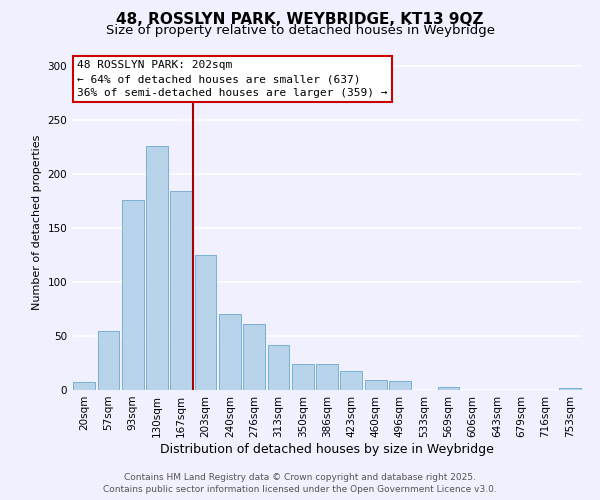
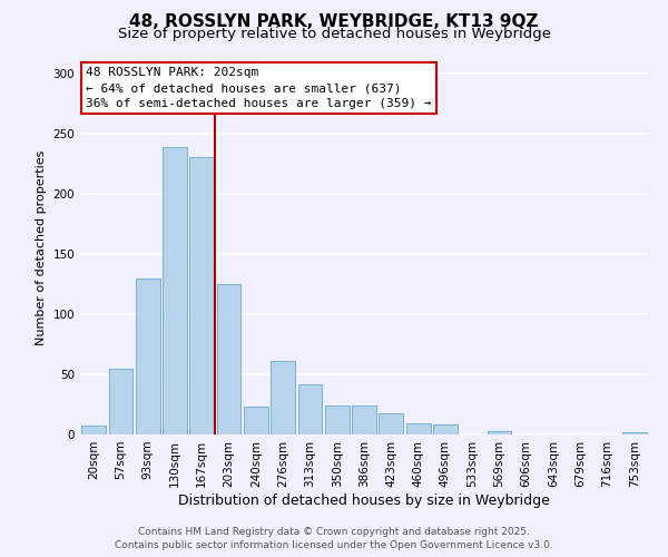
93sqm: 176 -> 130
130sqm: 226 -> 239
167sqm: 184 -> 230
240sqm: 70 -> 23
